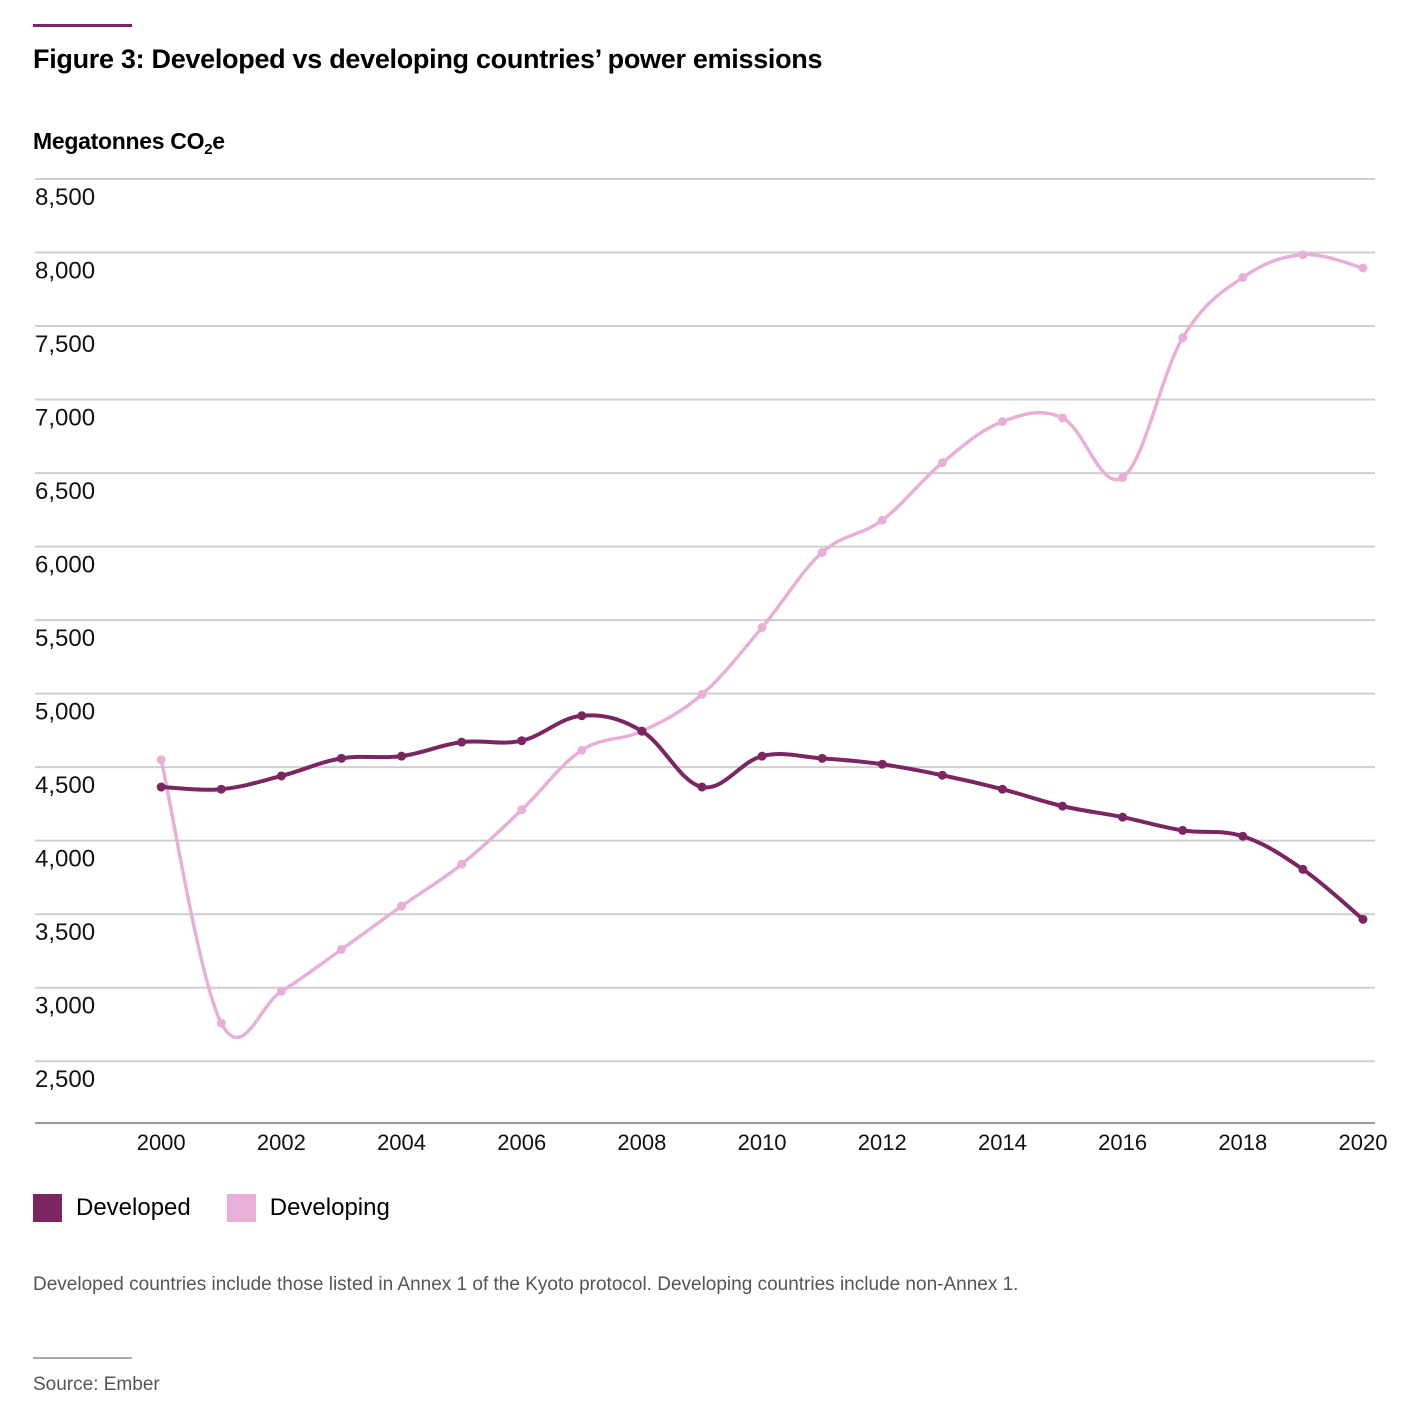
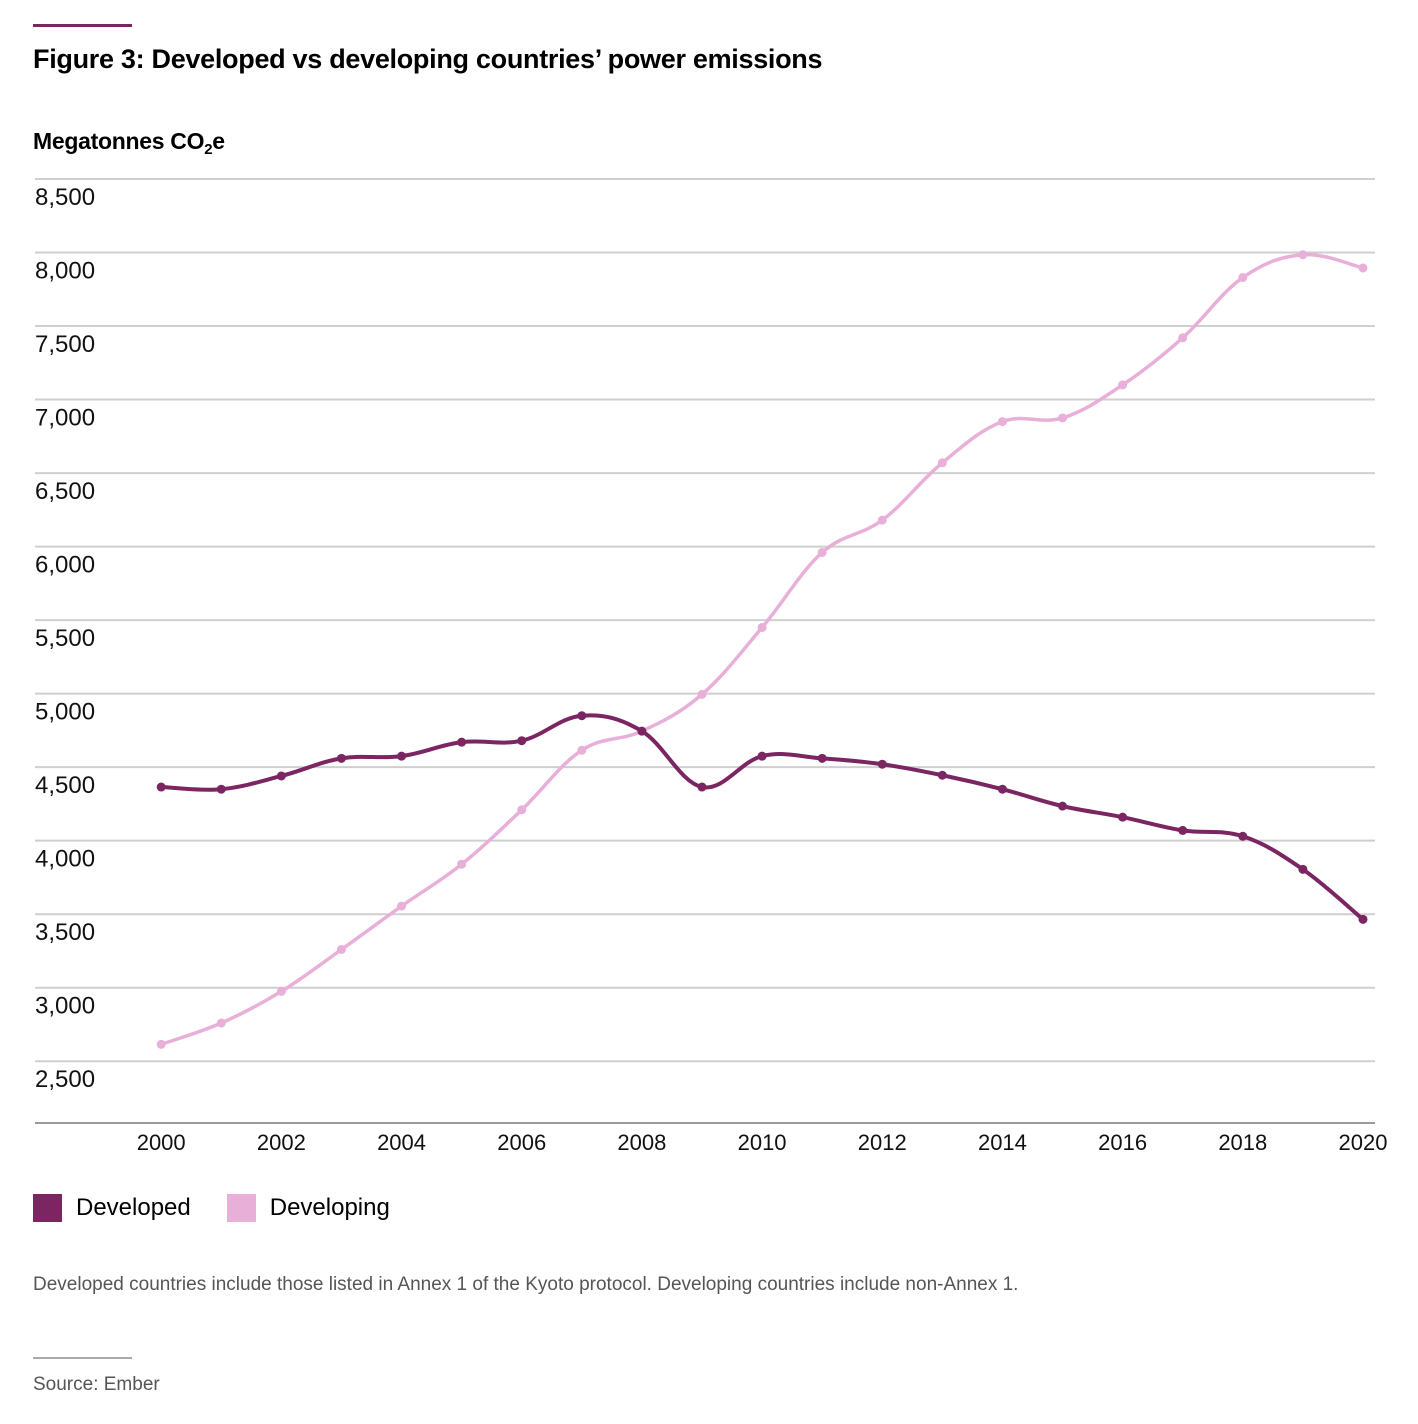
Developing/2000: 4550 -> 2620
Developing/2016: 6470 -> 7100
